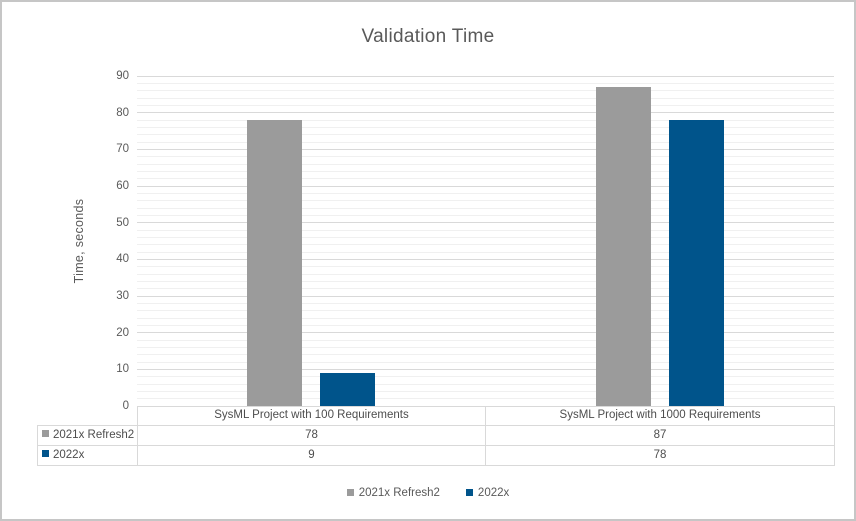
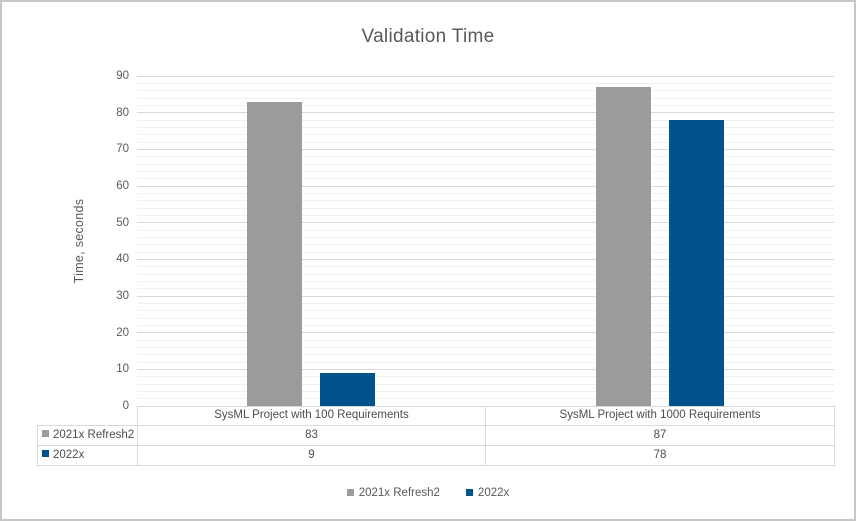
2021x Refresh2/SysML Project with 100 Requirements: 78 -> 83
